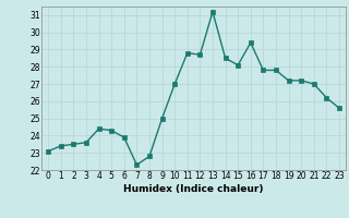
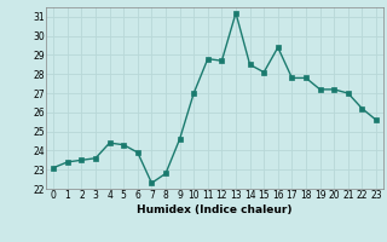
9: 25.0 -> 24.6
